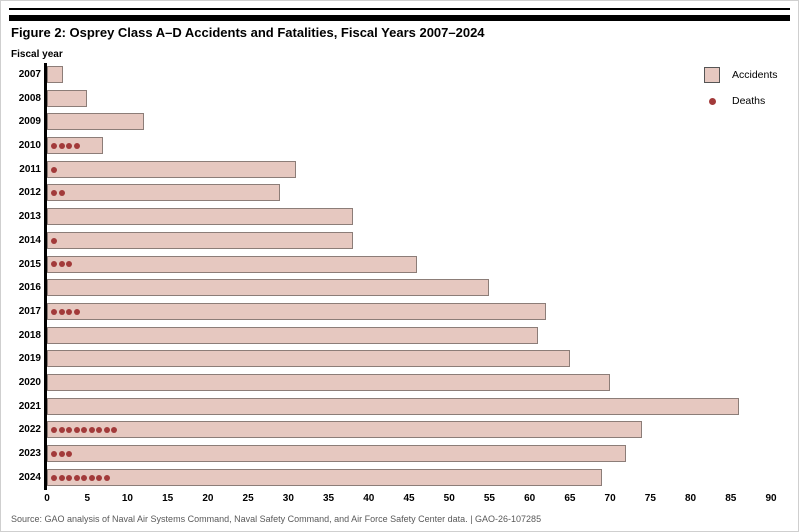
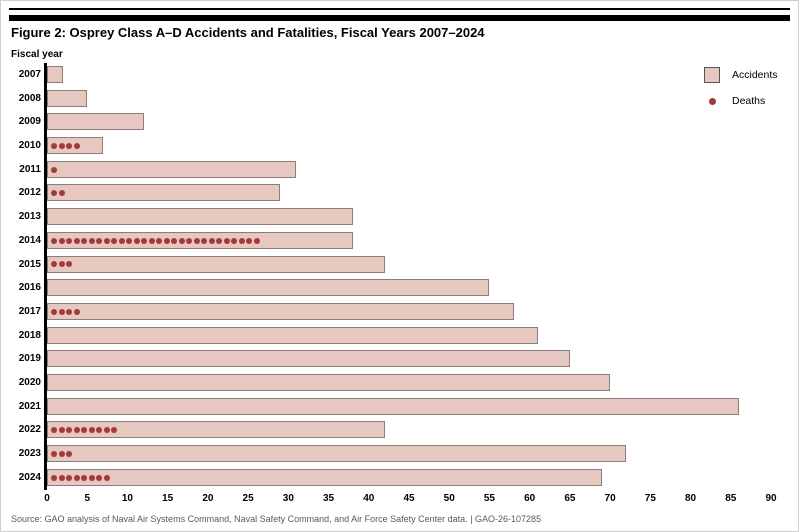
Deaths/2014: 1 -> 28
Accidents/2015: 46 -> 42
Accidents/2017: 62 -> 58
Accidents/2022: 74 -> 42
